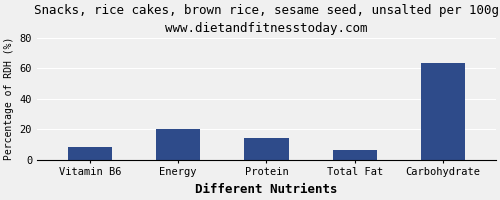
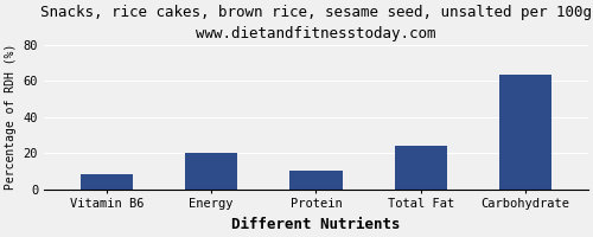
Protein: 14 -> 10
Total Fat: 6 -> 24
